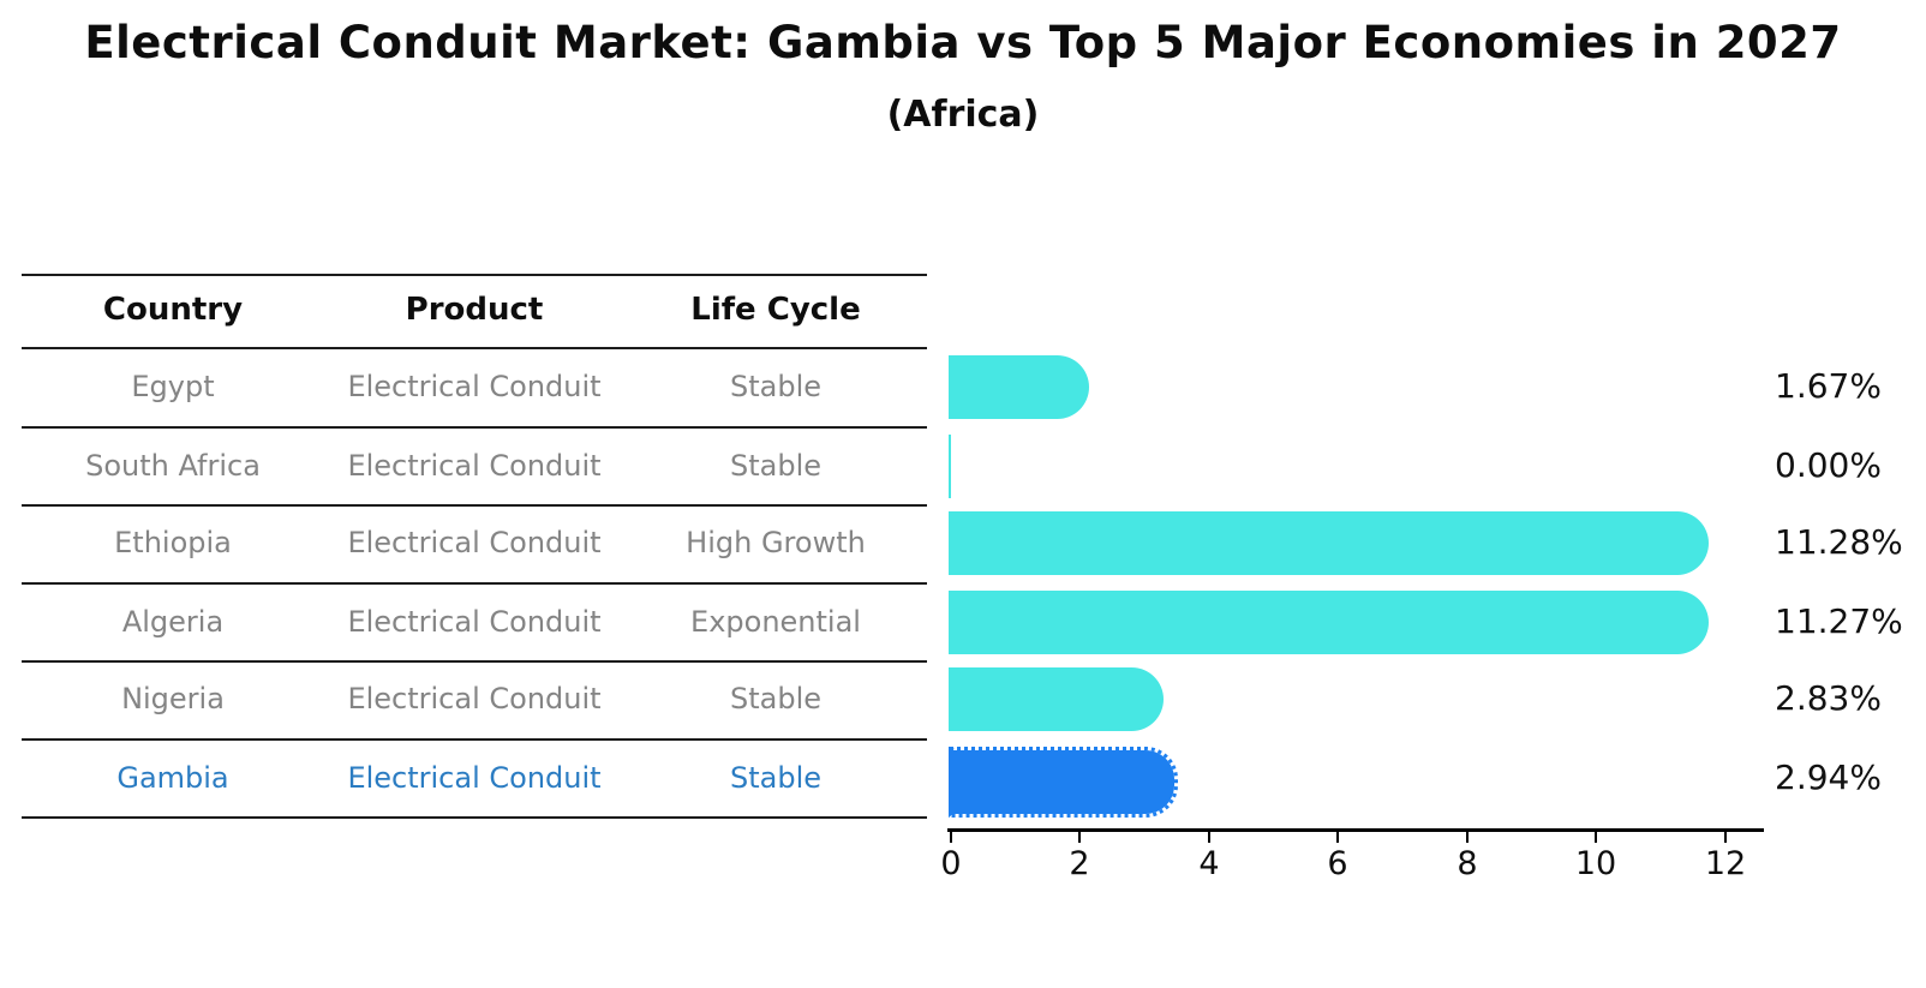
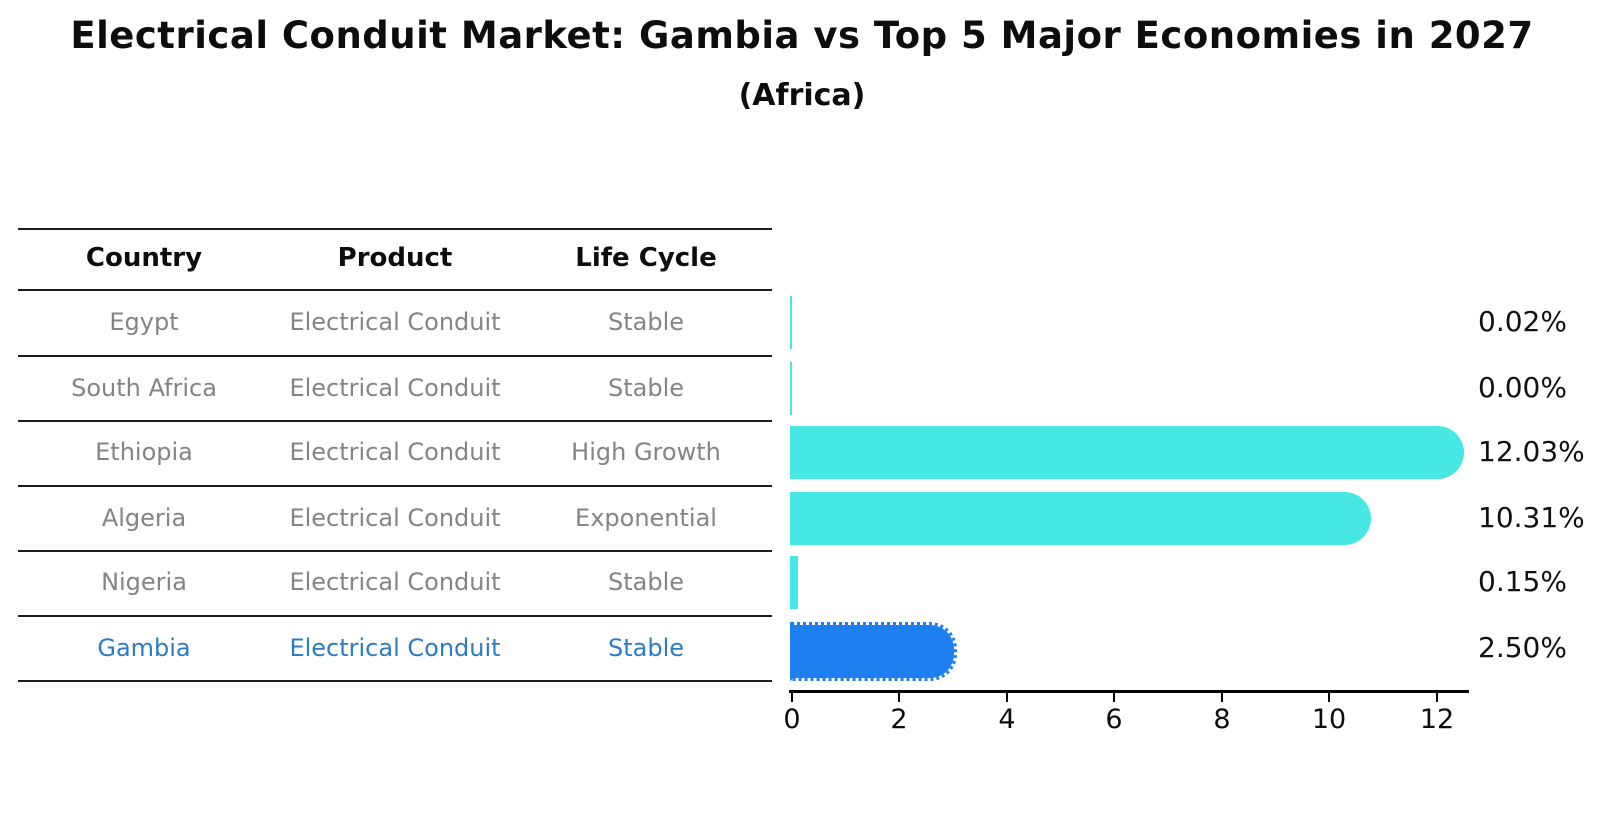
Egypt: 1.67% -> 0.02%
Ethiopia: 11.28% -> 12.03%
Algeria: 11.27% -> 10.31%
Nigeria: 2.83% -> 0.15%
Gambia: 2.94% -> 2.50%
